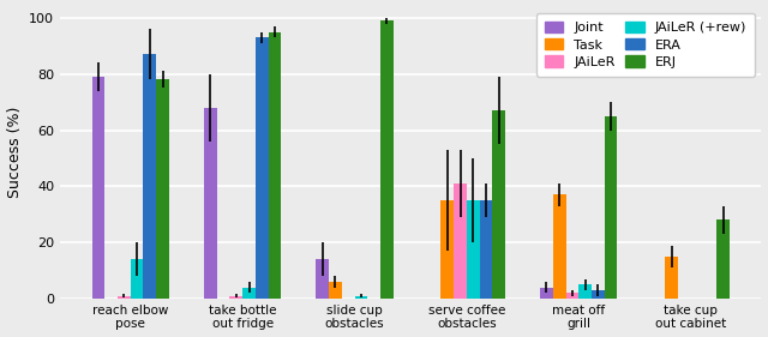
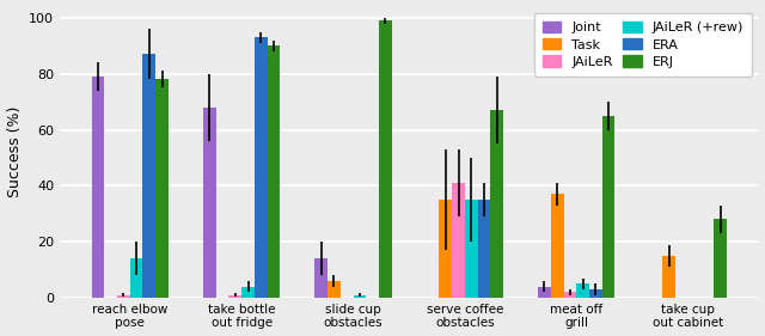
ERJ/take bottle out fridge: 95 -> 90
